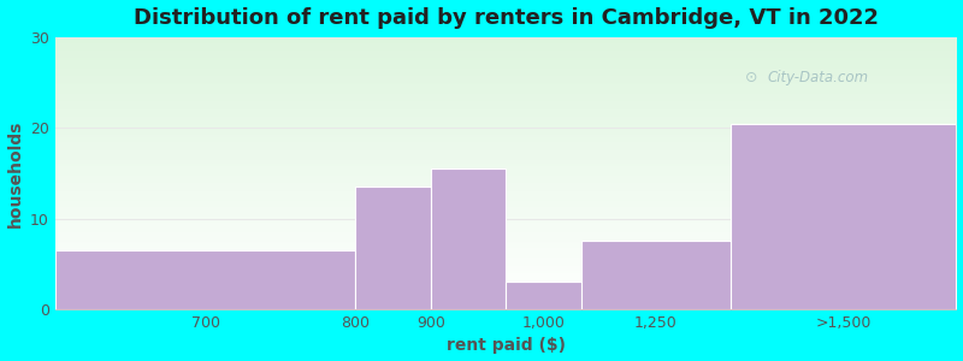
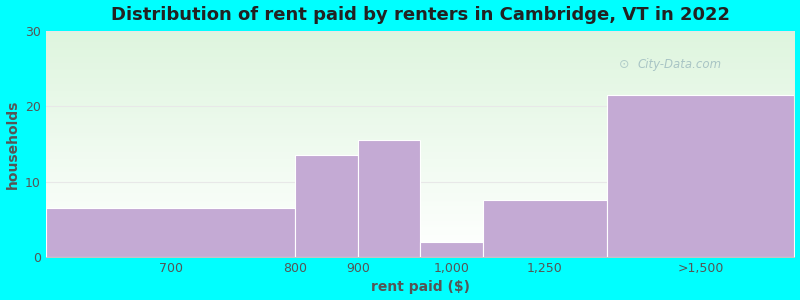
1,000: 3.0 -> 2.0
>1,500: 20.4 -> 21.5
